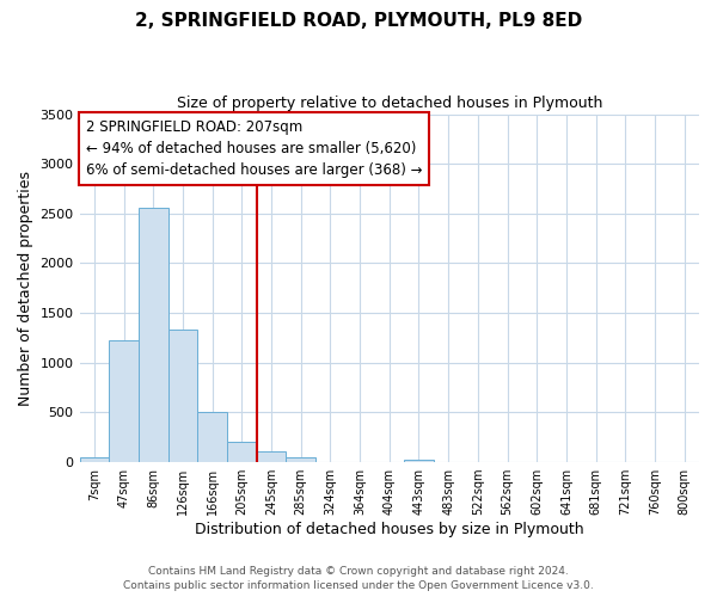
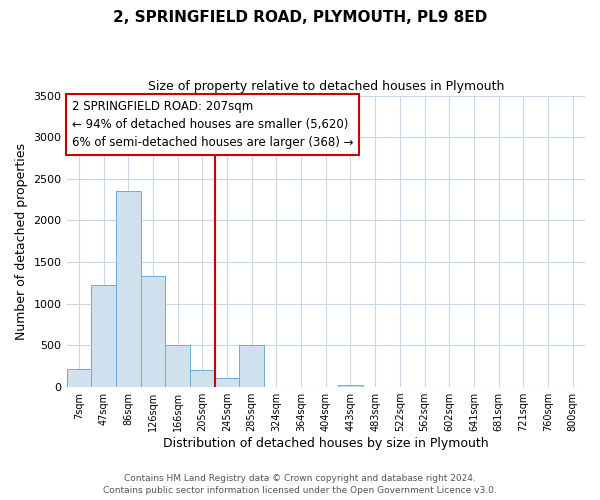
7sqm: 50 -> 220
86sqm: 2560 -> 2360
285sqm: 50 -> 500
